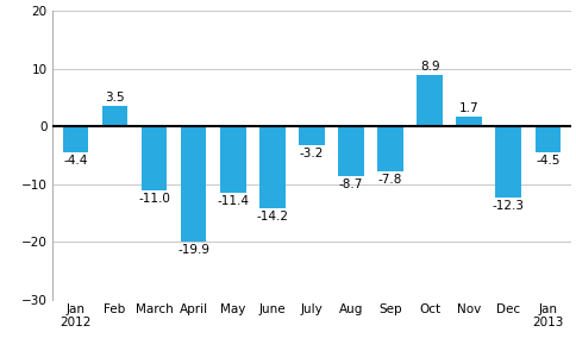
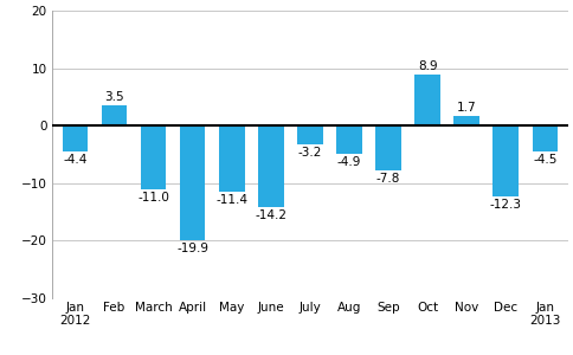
Aug: -8.7 -> -4.9
